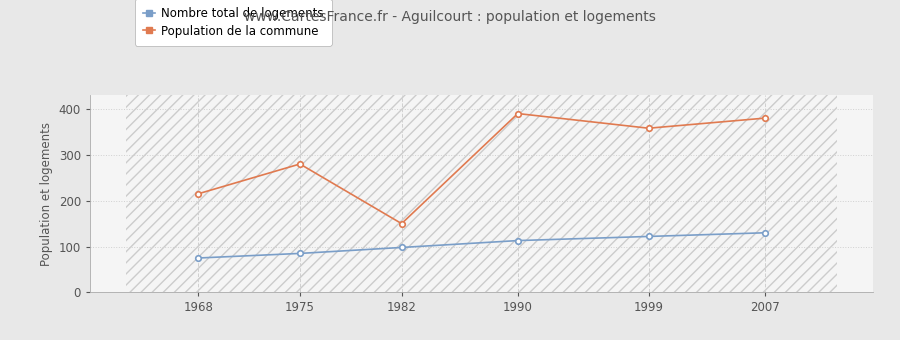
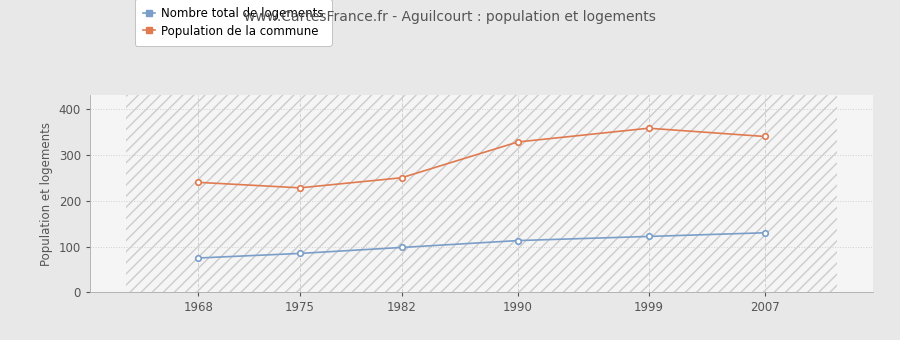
Population de la commune/1968: 215 -> 240
Population de la commune/1975: 280 -> 228
Population de la commune/1982: 150 -> 250
Population de la commune/1990: 390 -> 328
Population de la commune/2007: 380 -> 340
